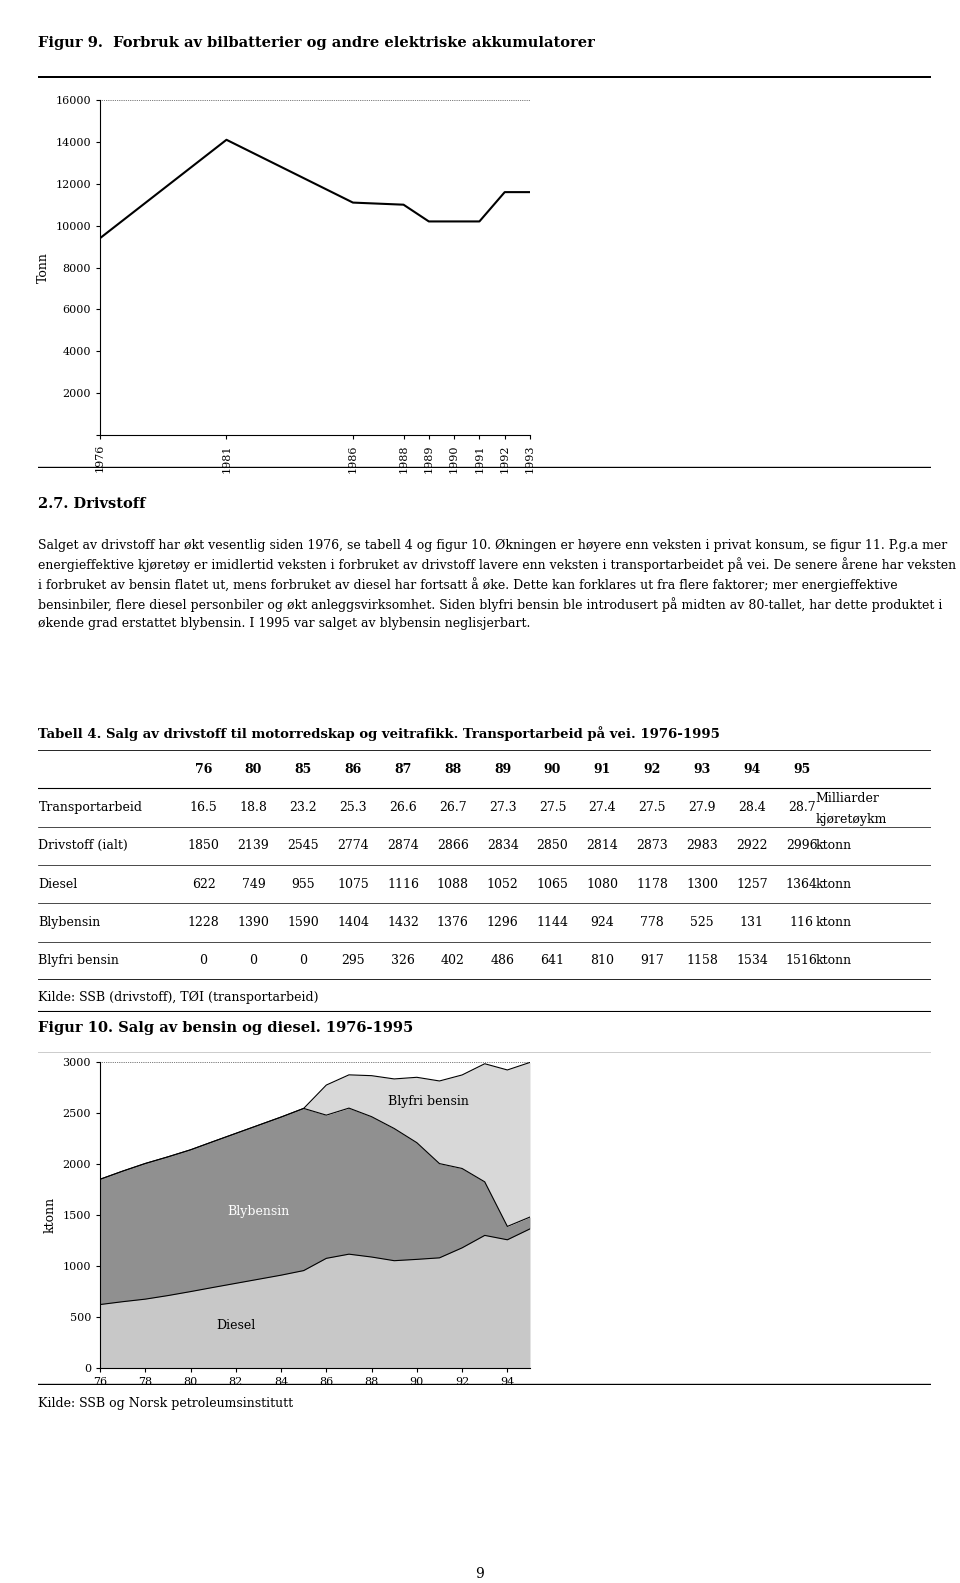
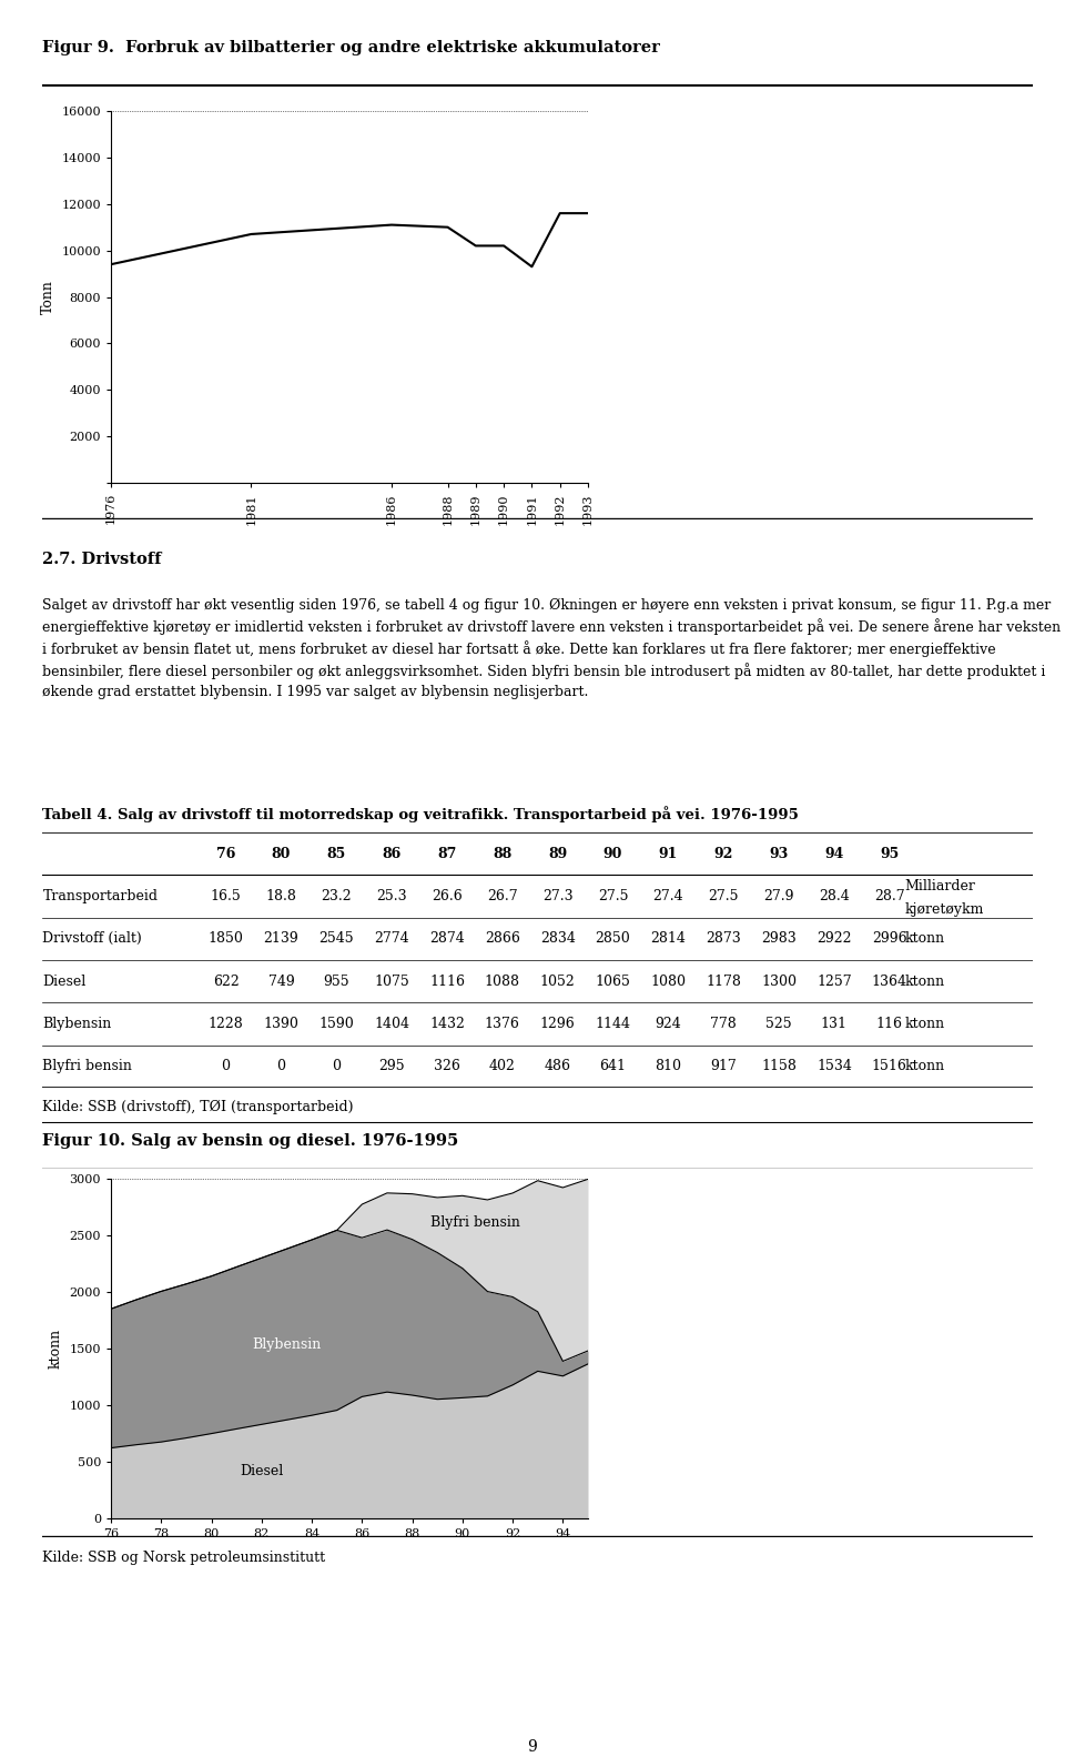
1981: 14100 -> 10700
1991: 10200 -> 9300
